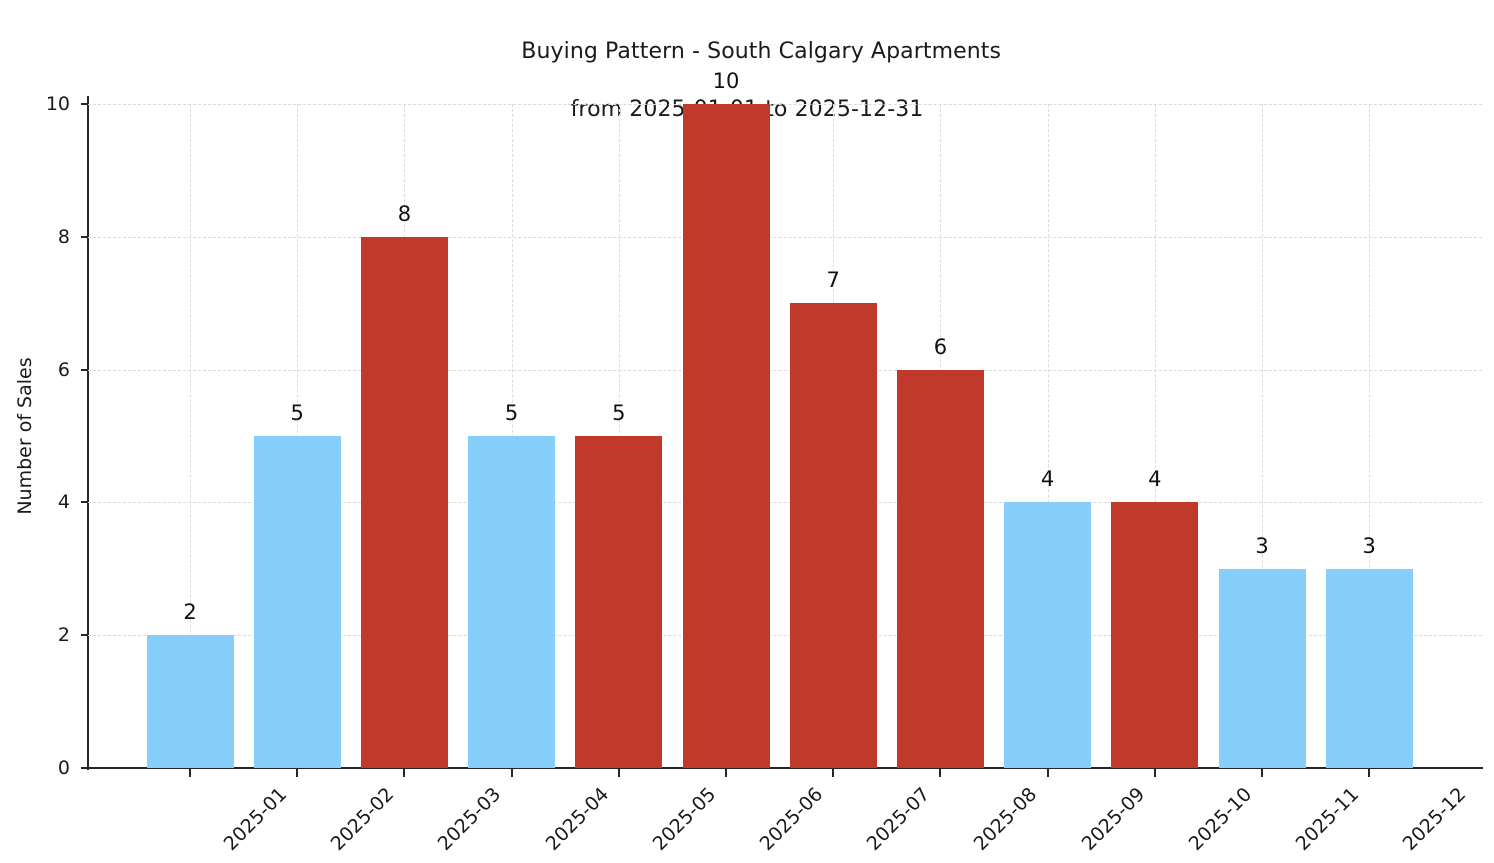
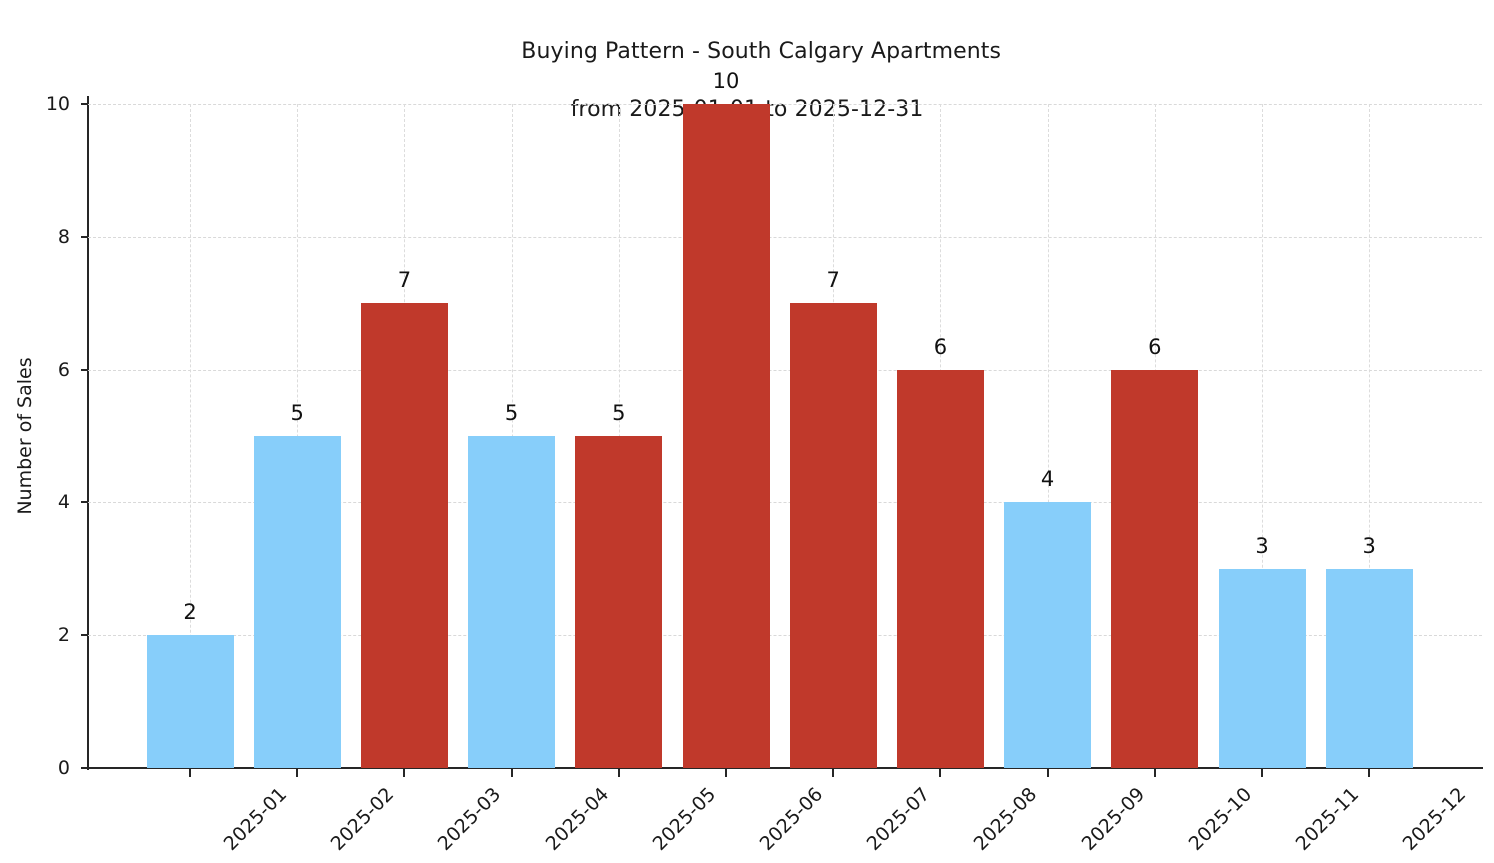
2025-03: 8 -> 7
2025-10: 4 -> 6
